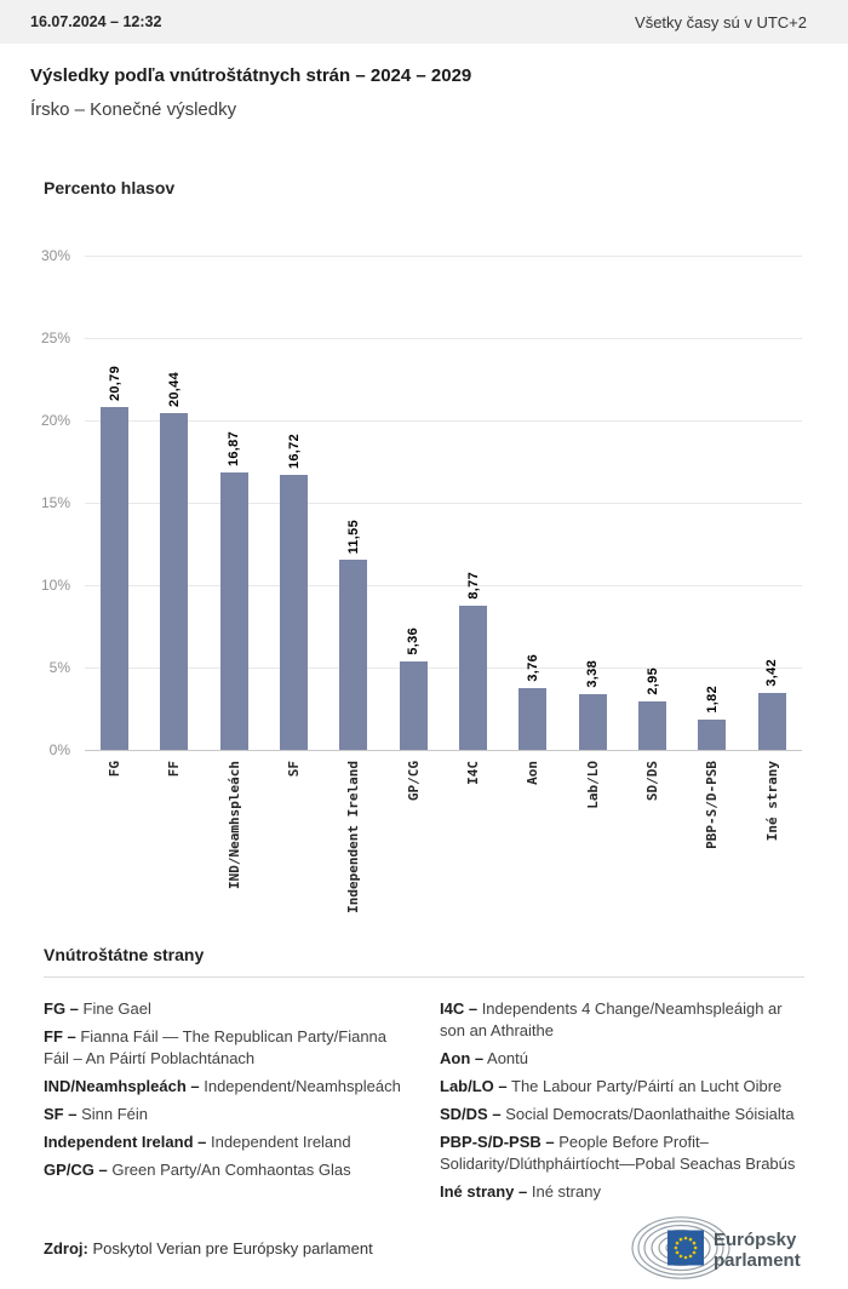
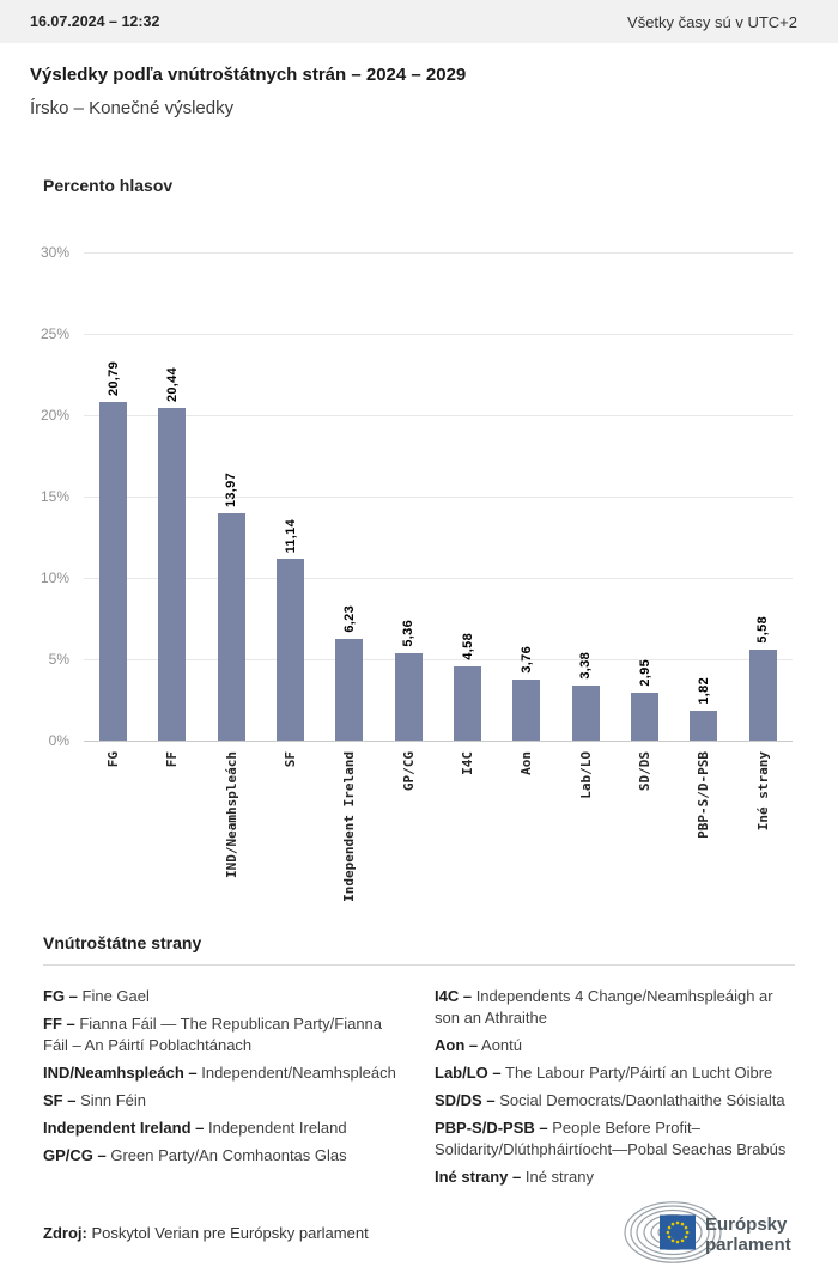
IND/Neamhspleách: 16,87 -> 13,97
SF: 16,72 -> 11,14
Independent Ireland: 11,55 -> 6,23
I4C: 8,77 -> 4,58
Iné strany: 3,42 -> 5,58
